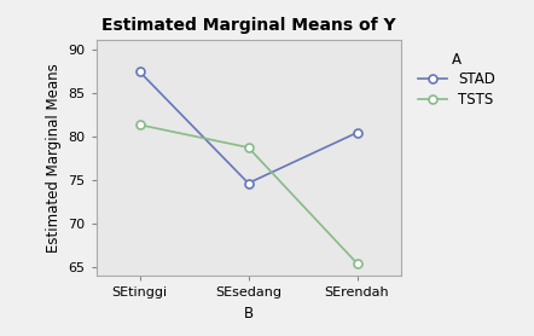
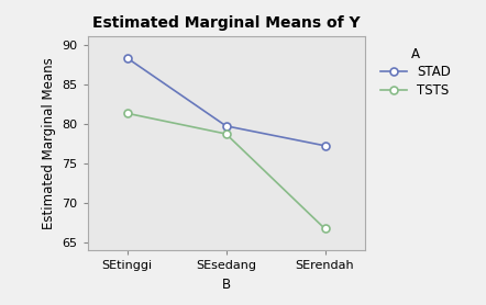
STAD/SEtinggi: 87.4 -> 88.3
STAD/SEsedang: 74.6 -> 79.7
STAD/SErendah: 80.4 -> 77.2
TSTS/SErendah: 65.4 -> 66.7
